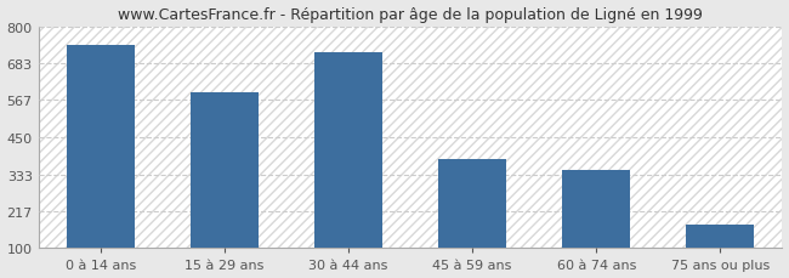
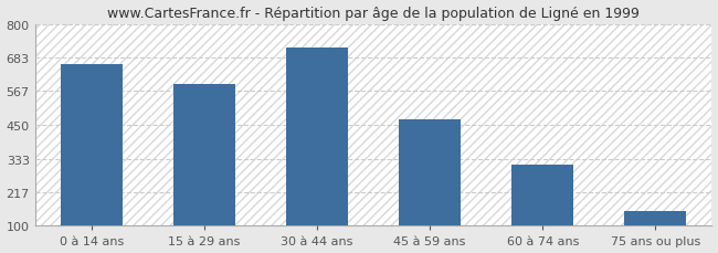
0 à 14 ans: 740 -> 660
45 à 59 ans: 380 -> 468
60 à 74 ans: 345 -> 313
75 ans ou plus: 175 -> 153
